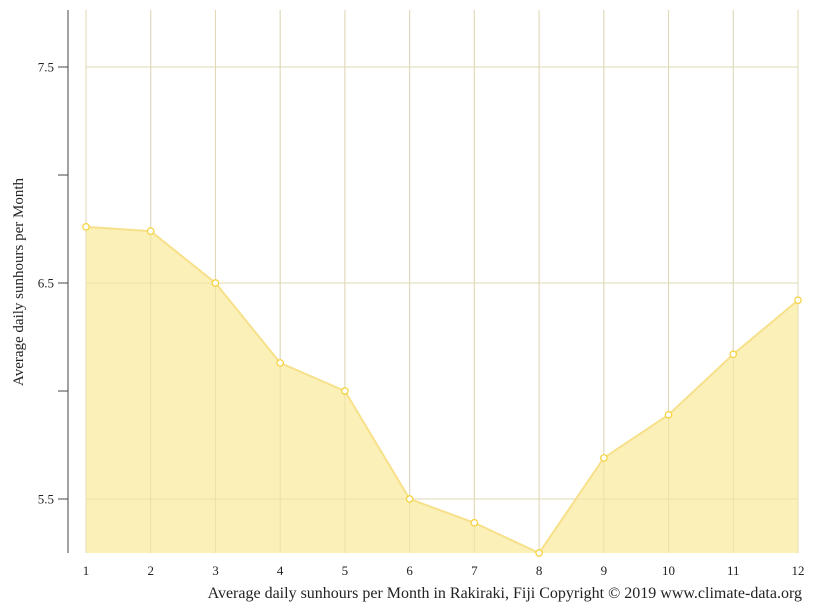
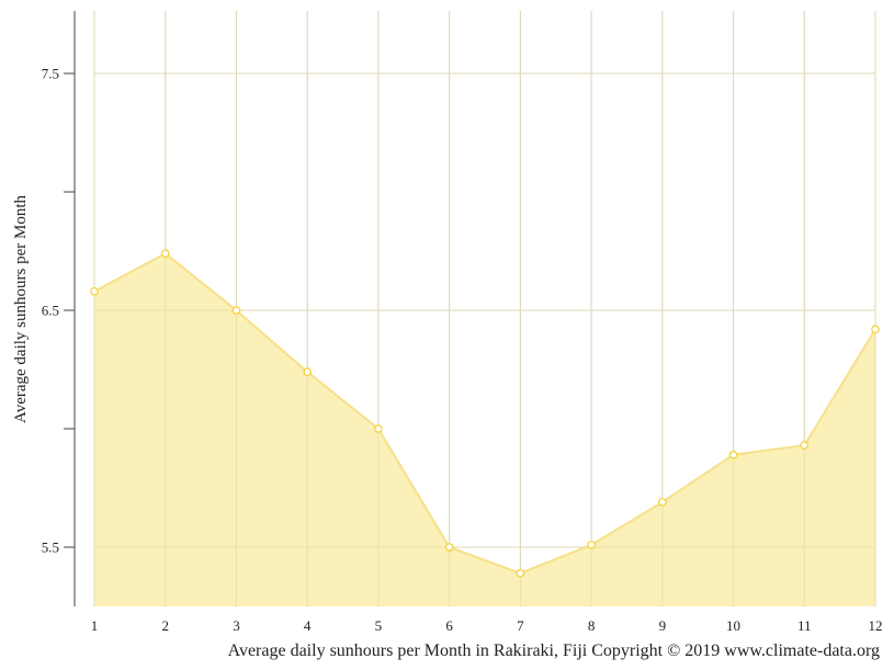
1: 6.76 -> 6.58
4: 6.13 -> 6.24
8: 5.25 -> 5.51
11: 6.17 -> 5.93
